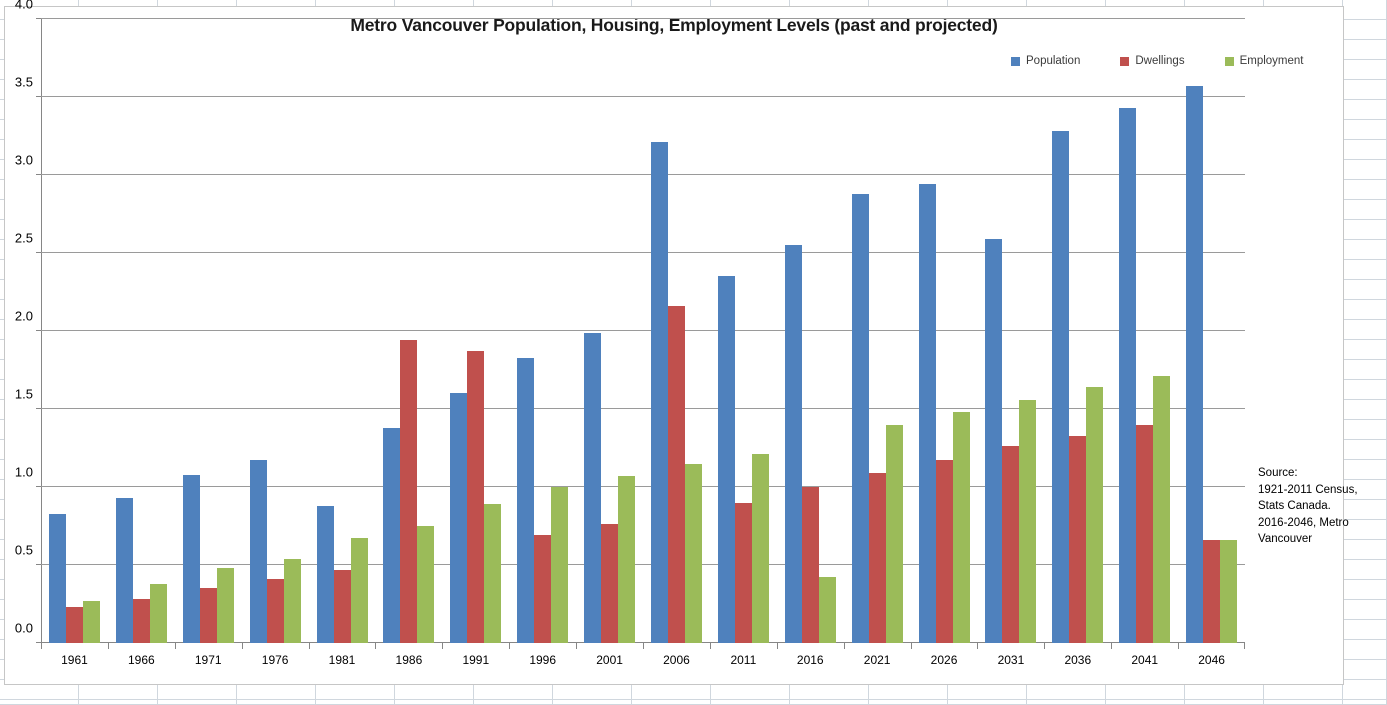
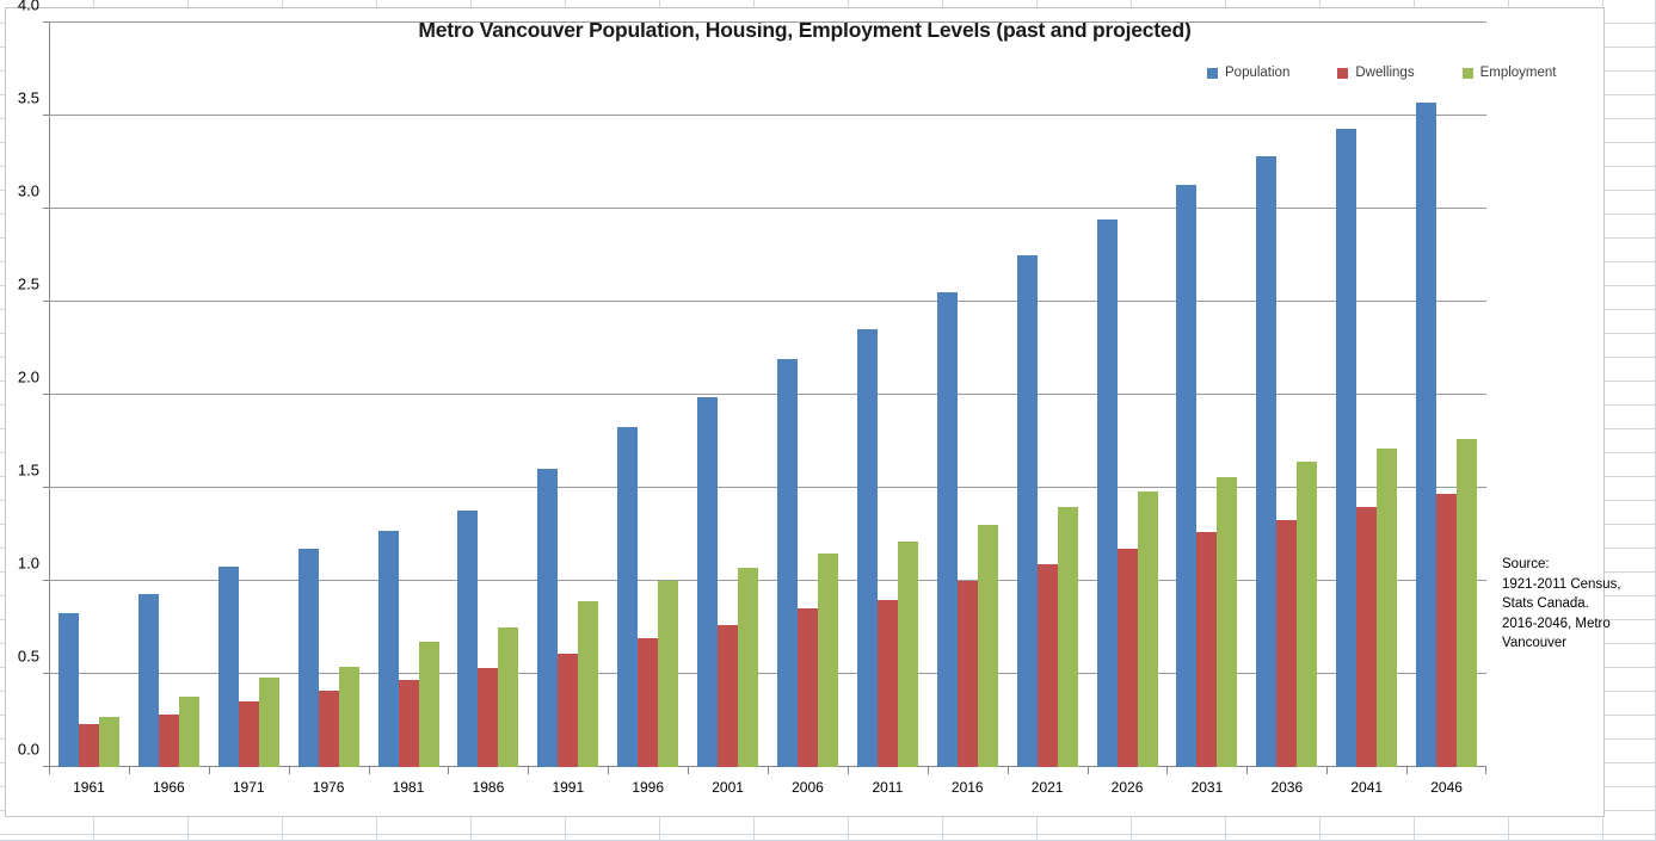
Population/1981: 0.88 -> 1.27
Dwellings/1986: 1.94 -> 0.53
Dwellings/1991: 1.87 -> 0.61
Population/2006: 3.21 -> 2.19
Dwellings/2006: 2.16 -> 0.85
Employment/2016: 0.42 -> 1.30
Population/2021: 2.88 -> 2.75
Population/2031: 2.59 -> 3.13
Dwellings/2046: 0.66 -> 1.47
Employment/2046: 0.66 -> 1.76
